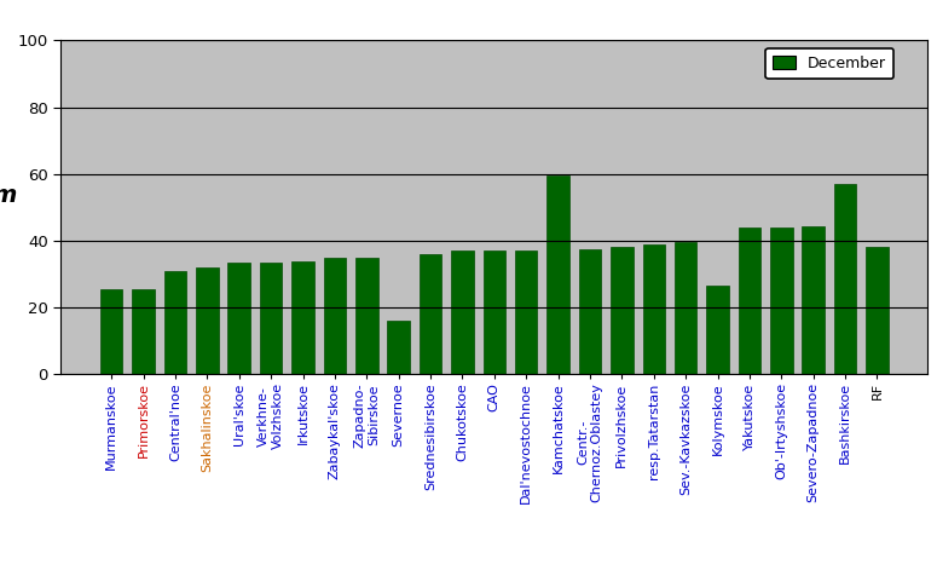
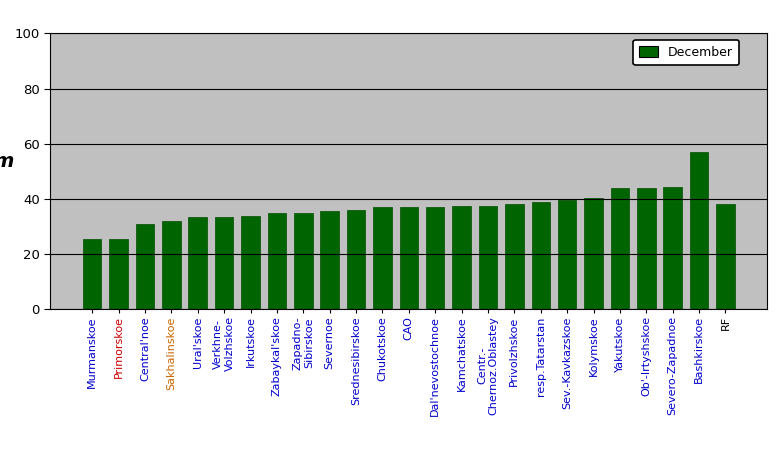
Severnoe: 16.0 -> 35.5
Kamchatskoe: 59.5 -> 37.5
Kolymskoe: 26.5 -> 40.5
